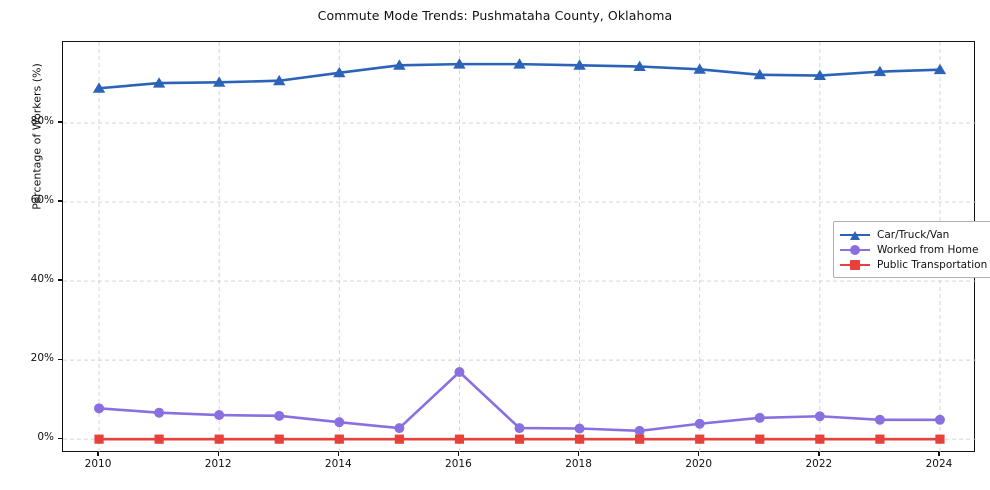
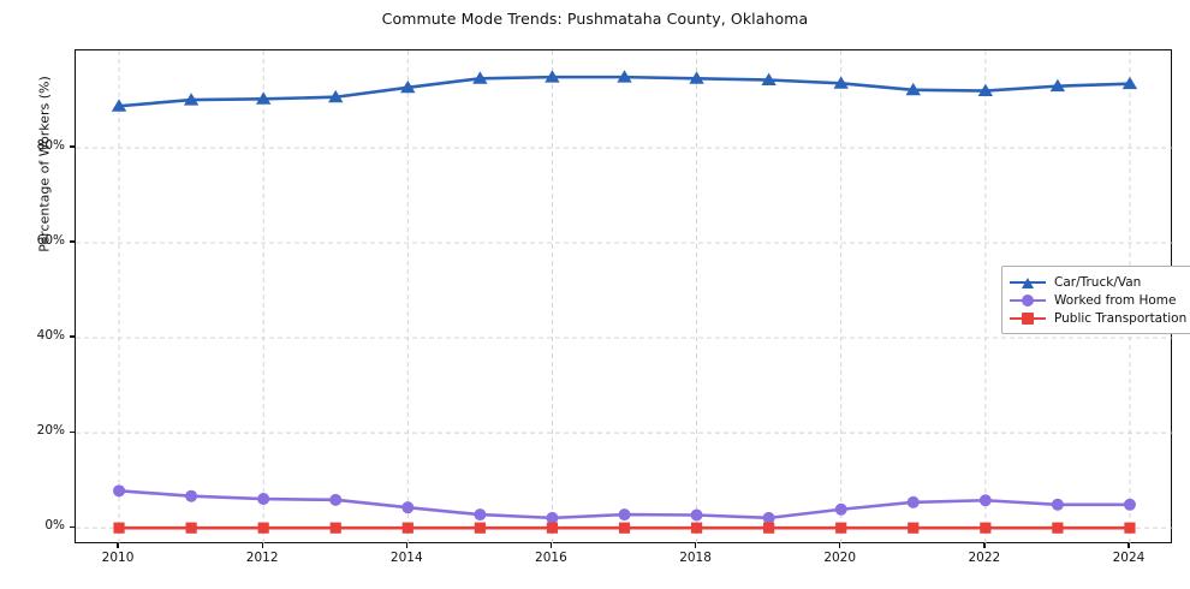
Worked from Home/2016: 17% -> 2%
